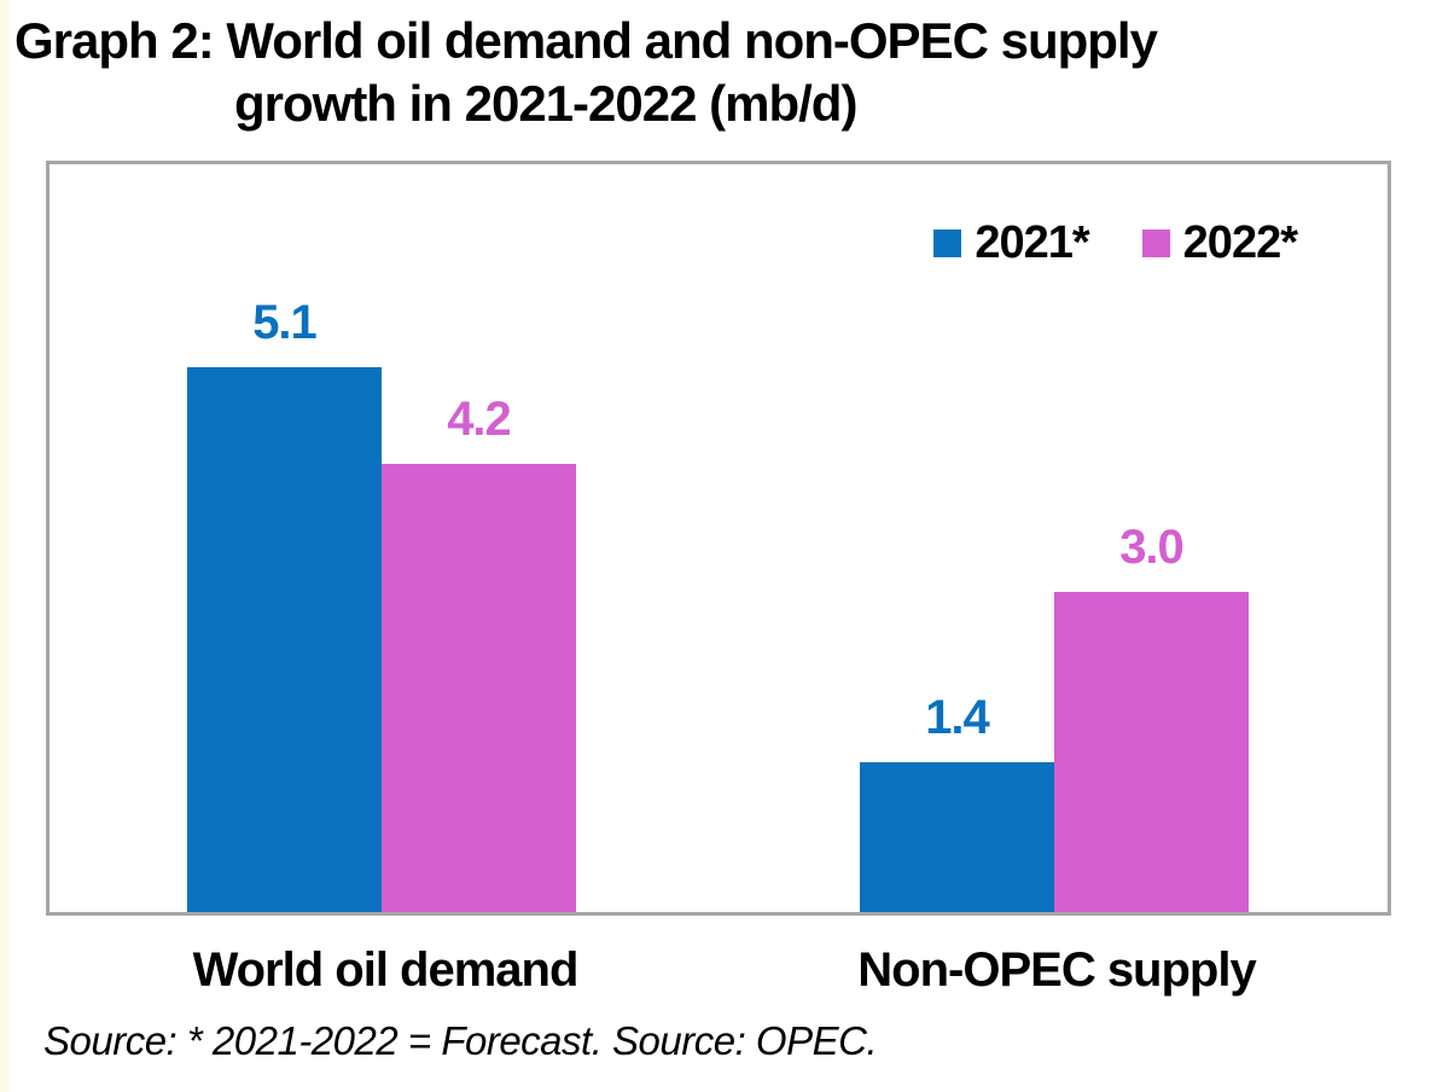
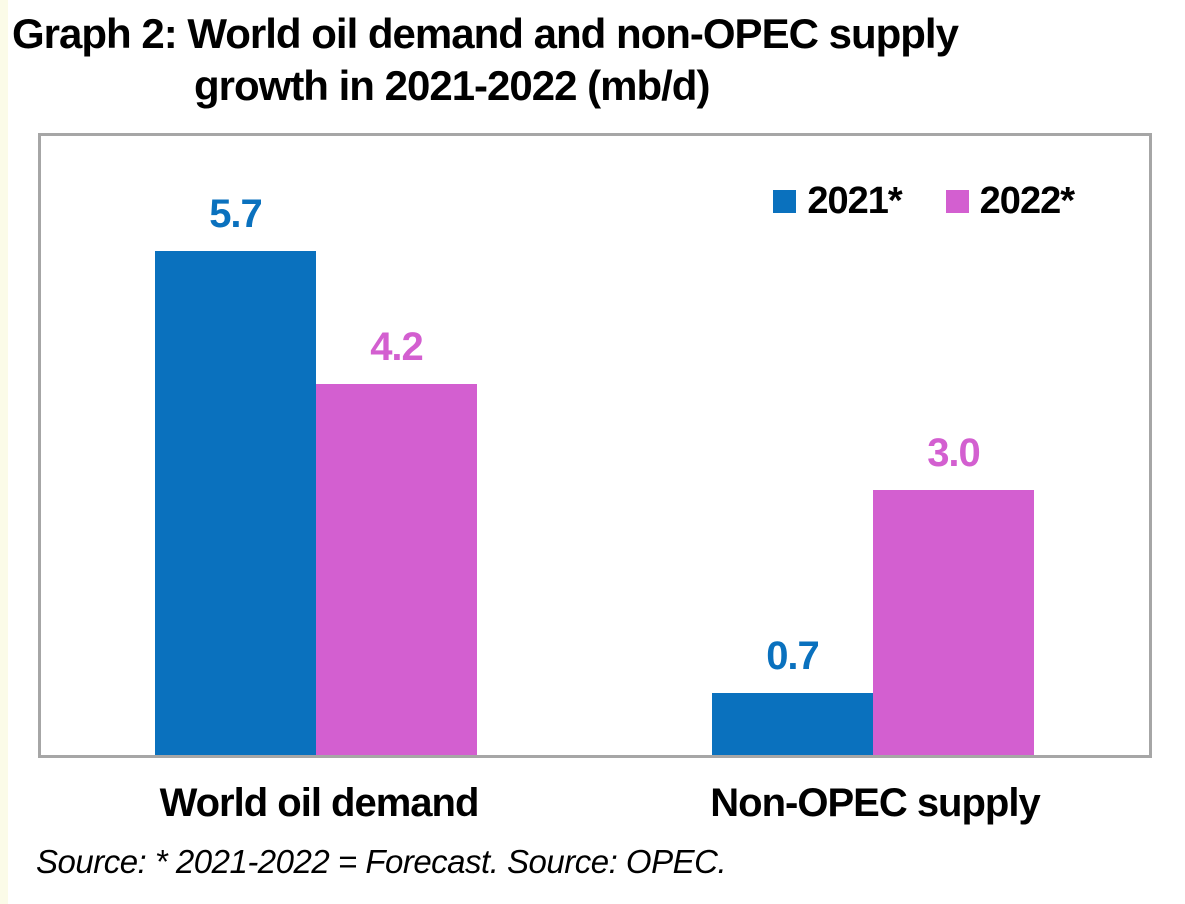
2021*/World oil demand: 5.1 -> 5.7
2021*/Non-OPEC supply: 1.4 -> 0.7
